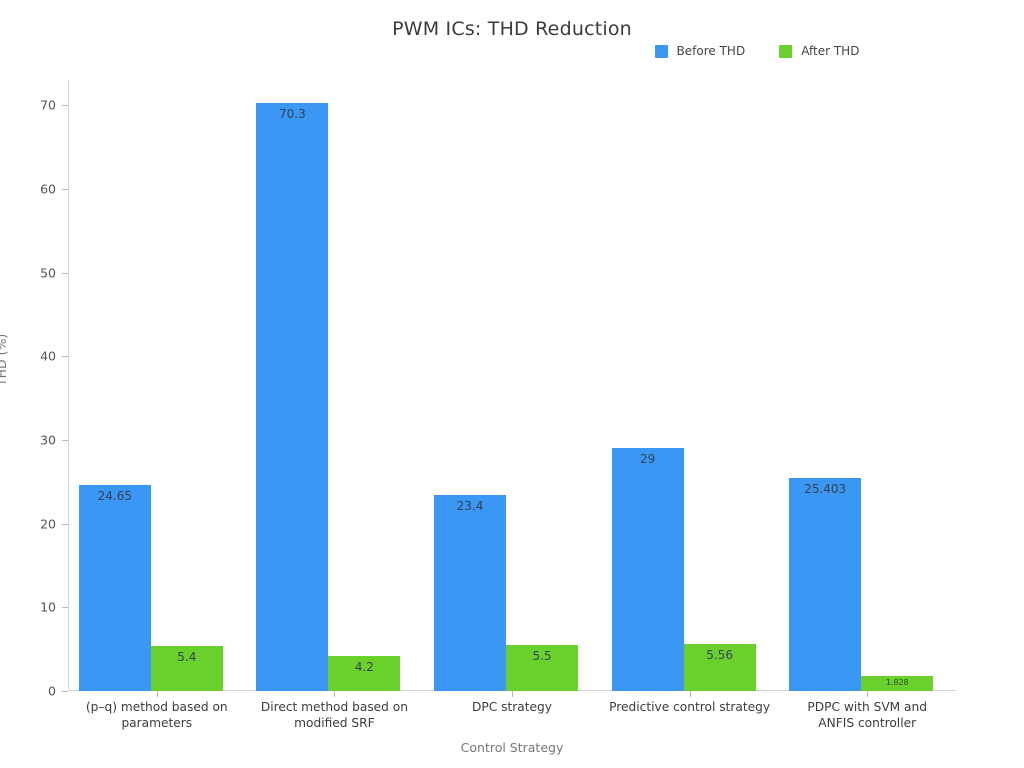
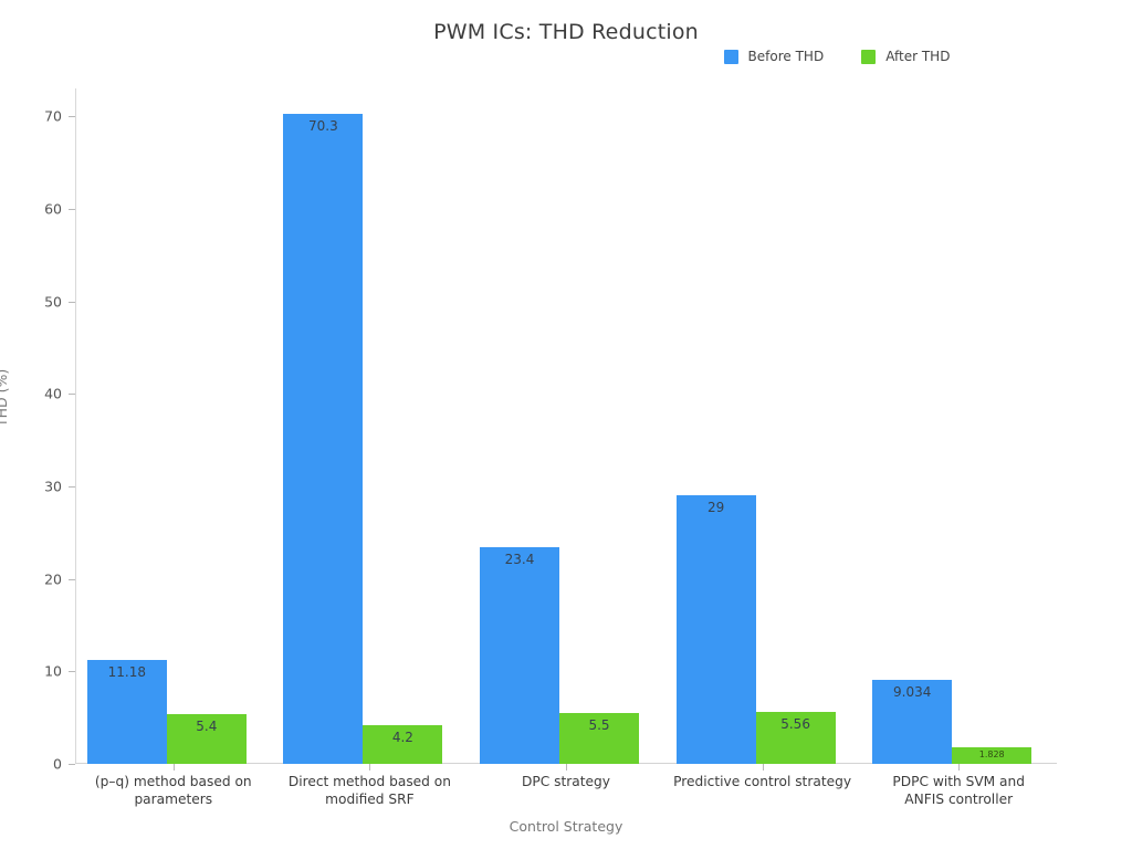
Before THD/(p–q) method based on parameters: 24.65 -> 11.18
Before THD/PDPC with SVM and ANFIS controller: 25.403 -> 9.034
